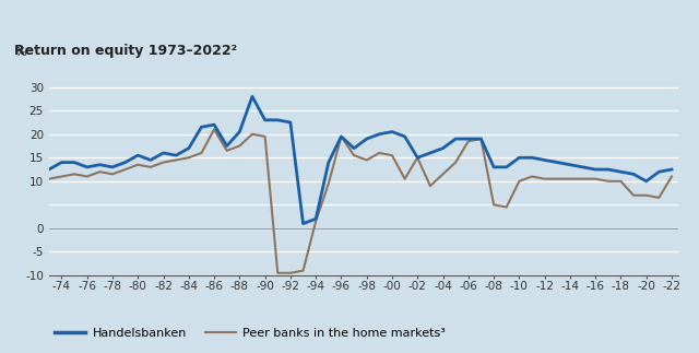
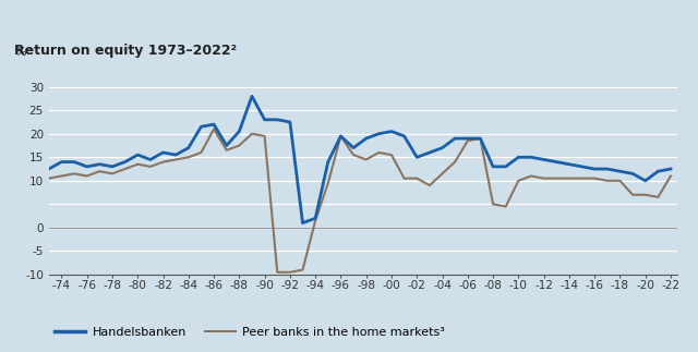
Peer banks in the home markets³/-02: 15.0 -> 10.5
